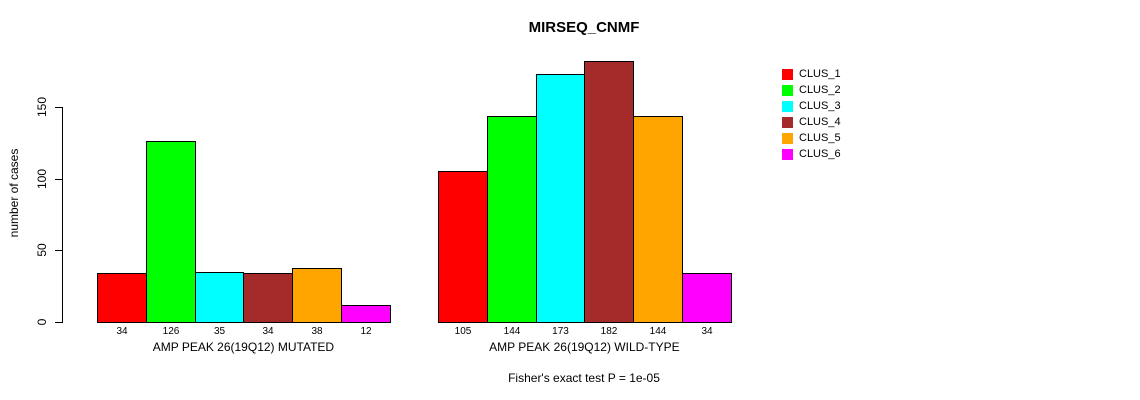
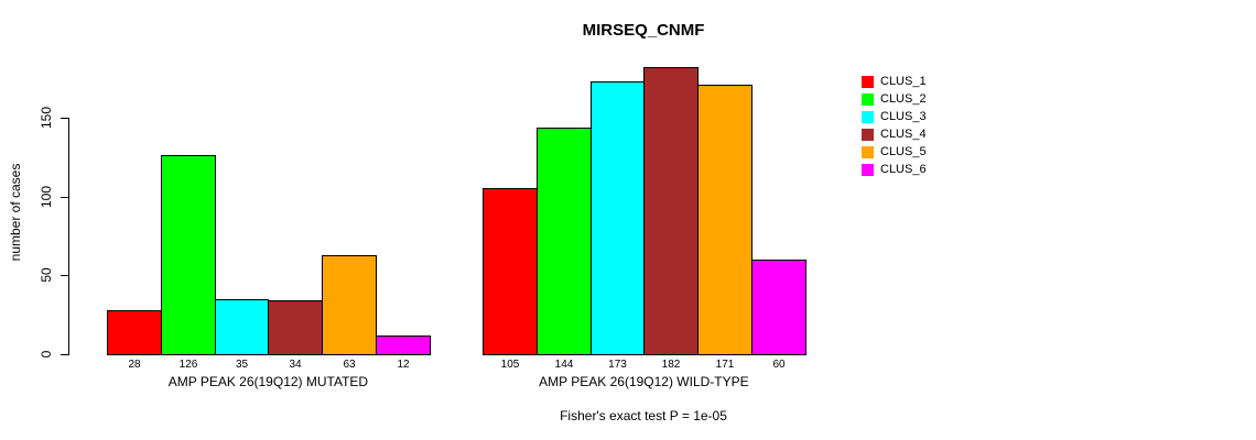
CLUS_1/AMP PEAK 26(19Q12) MUTATED: 34 -> 28
CLUS_5/AMP PEAK 26(19Q12) MUTATED: 38 -> 63
CLUS_5/AMP PEAK 26(19Q12) WILD-TYPE: 144 -> 171
CLUS_6/AMP PEAK 26(19Q12) WILD-TYPE: 34 -> 60
